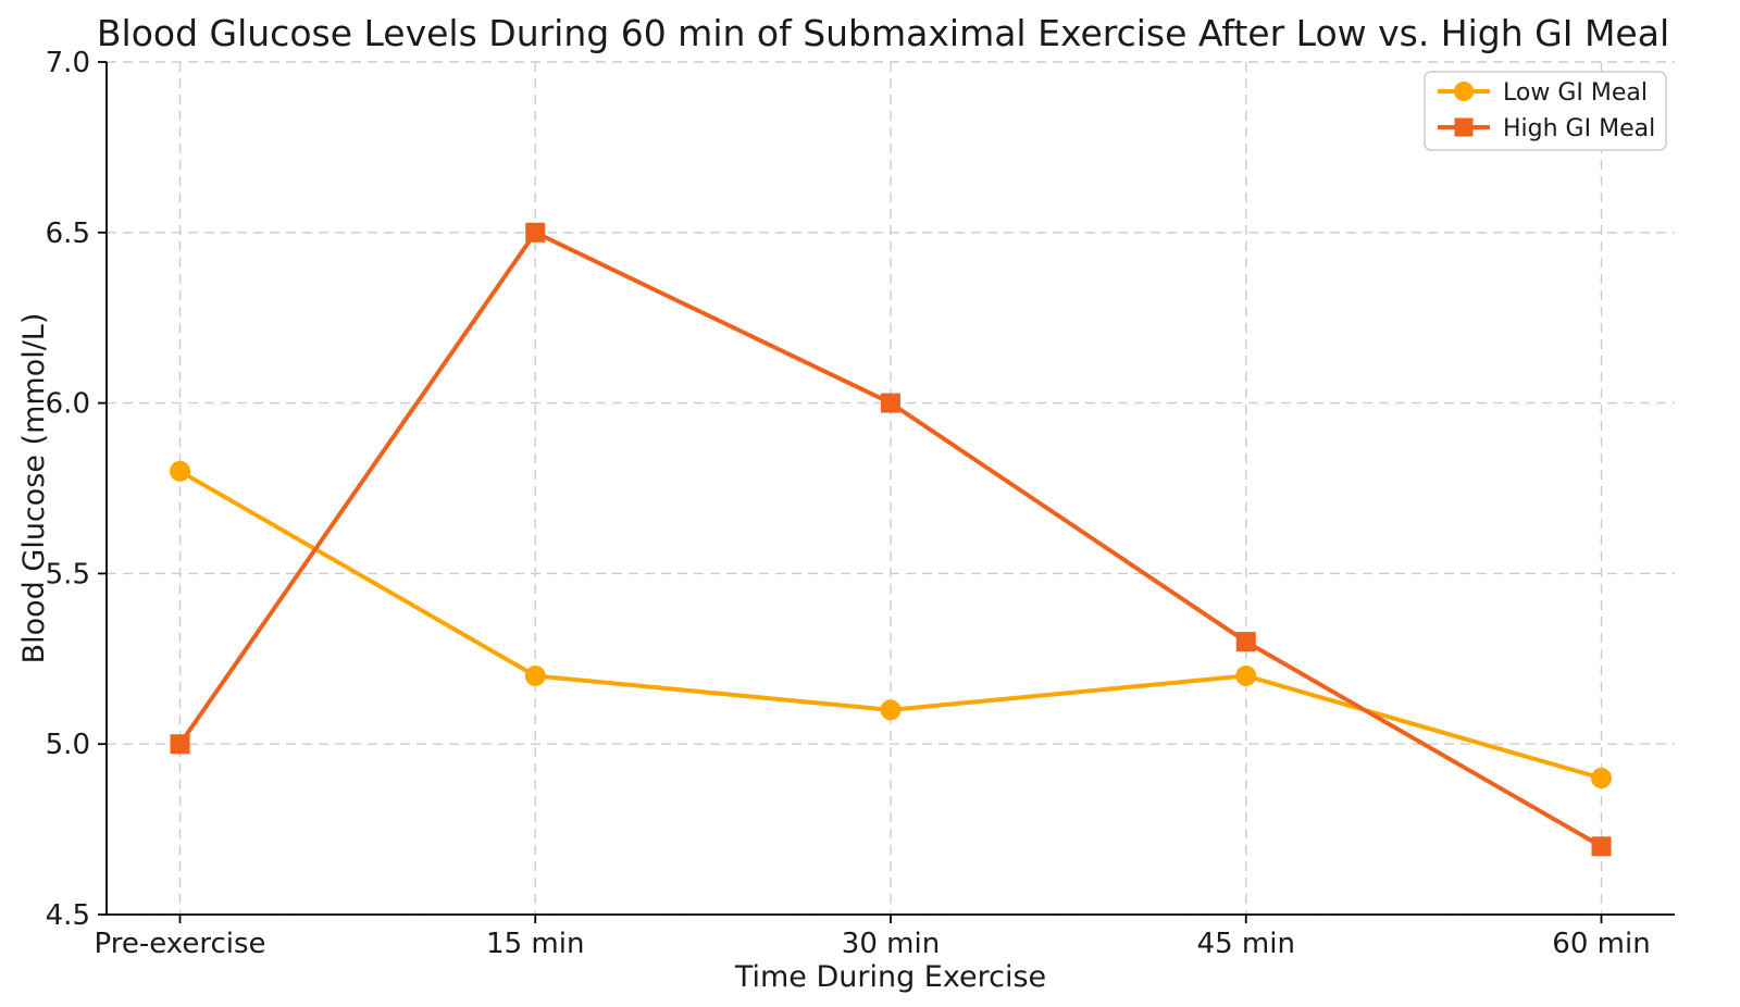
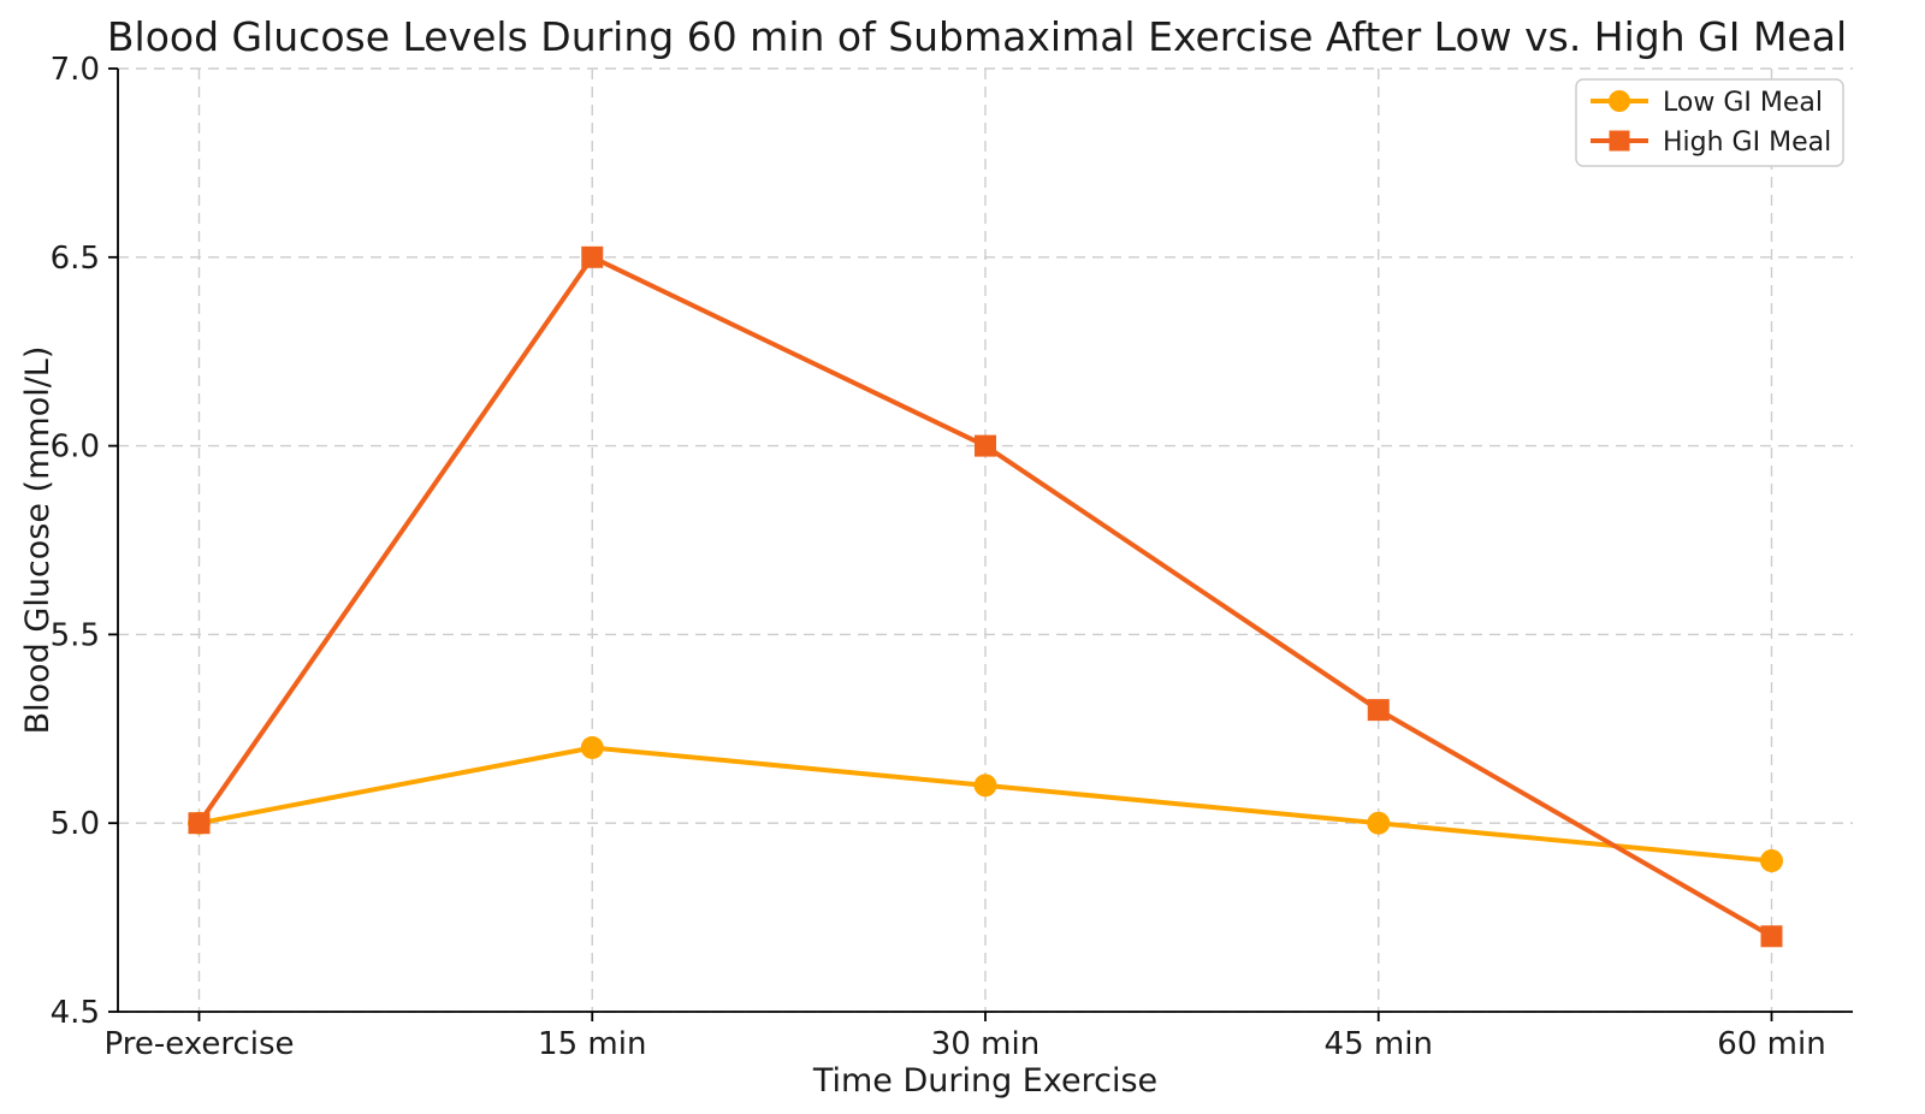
Low GI Meal/Pre-exercise: 5.8 -> 5.0
Low GI Meal/45 min: 5.2 -> 5.0
